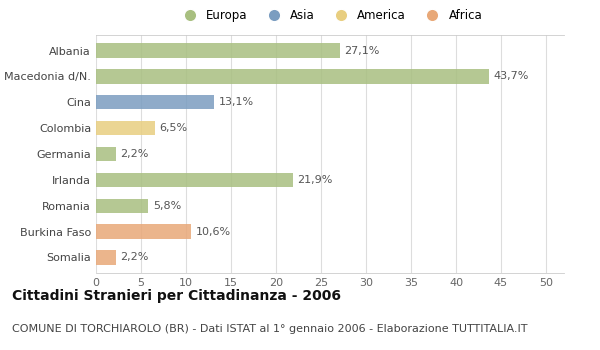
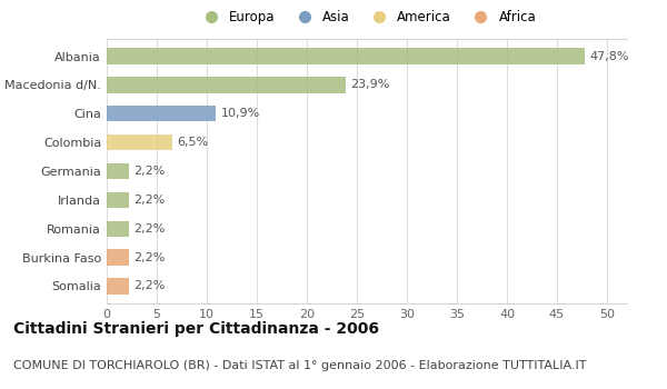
Albania: 27,1% -> 47,8%
Macedonia d/N.: 43,7% -> 23,9%
Cina: 13,1% -> 10,9%
Irlanda: 21,9% -> 2,2%
Romania: 5,8% -> 2,2%
Burkina Faso: 10,6% -> 2,2%
